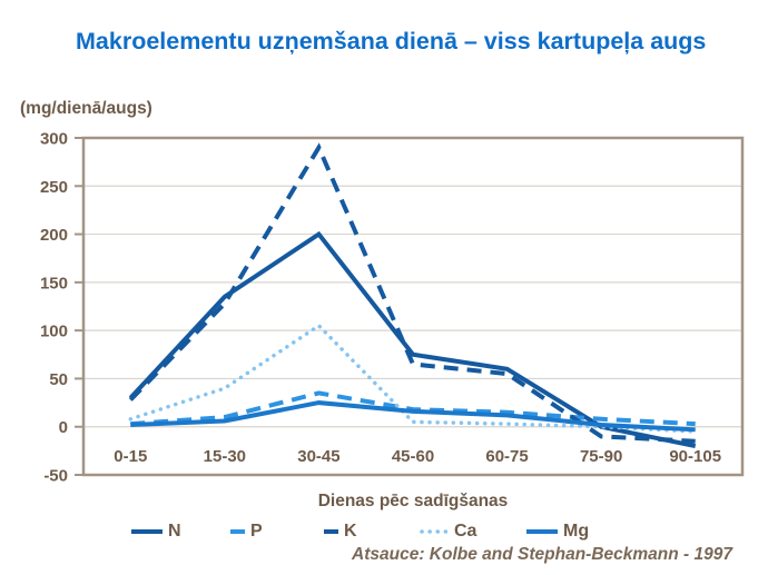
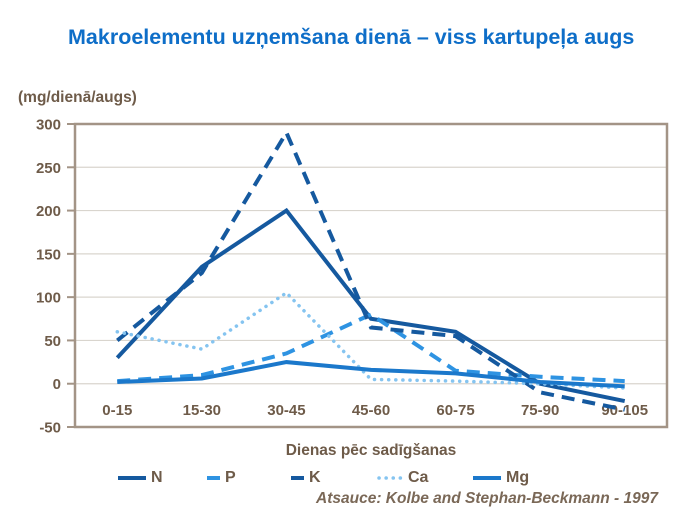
K/0-15: 30 -> 50
Ca/0-15: 10 -> 60
P/45-60: 20 -> 80
K/90-105: -20 -> -30
